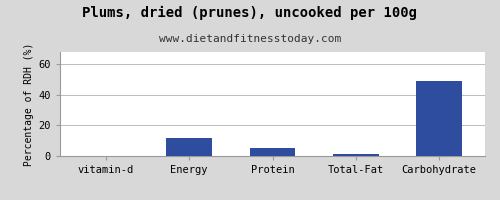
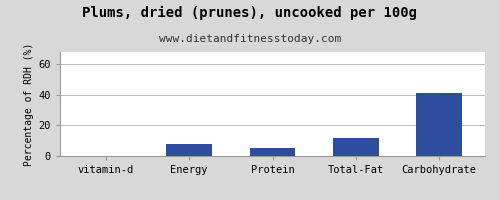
Energy: 12 -> 8
Total-Fat: 2 -> 12
Carbohydrate: 49 -> 41
